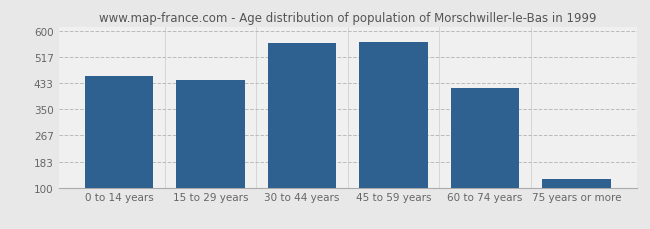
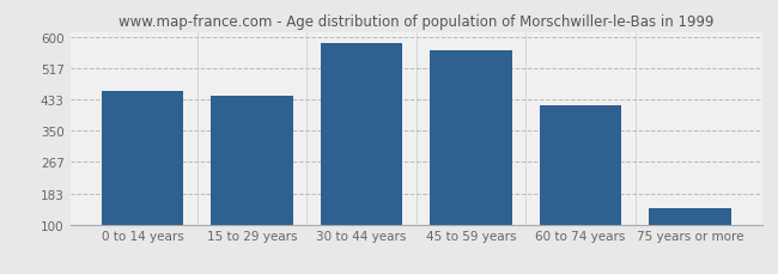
30 to 44 years: 562 -> 585
75 years or more: 126 -> 145
